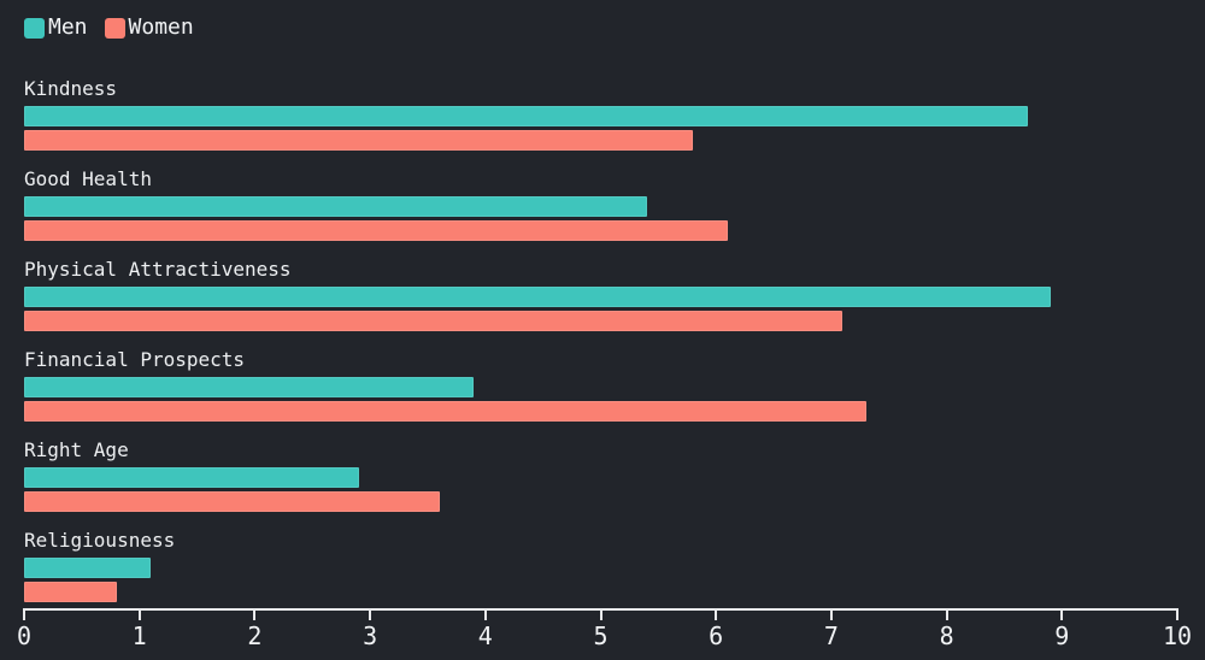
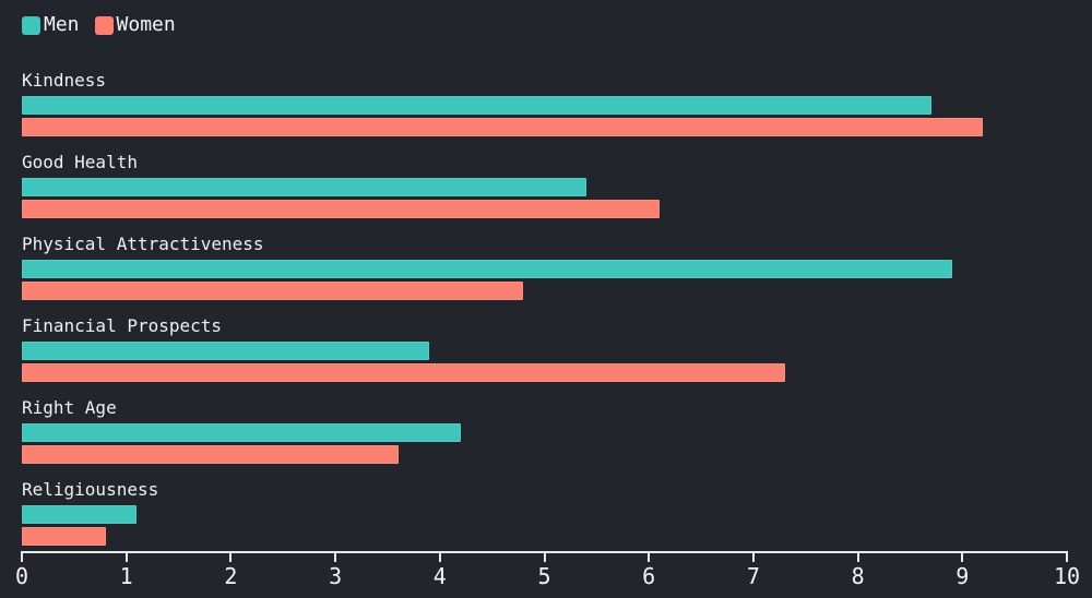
Women/Kindness: 5.8 -> 9.2
Women/Physical Attractiveness: 7.1 -> 4.8
Men/Right Age: 2.9 -> 4.2
